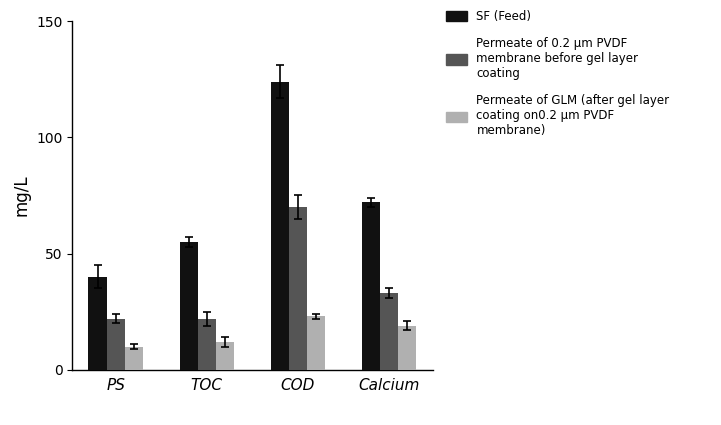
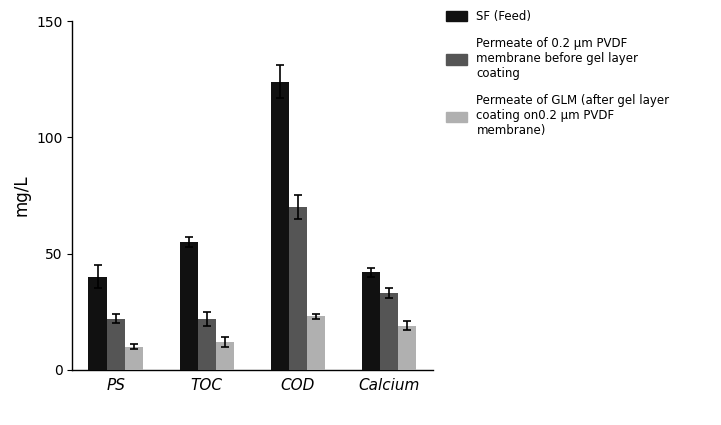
SF (Feed)/Calcium: 72 -> 42
